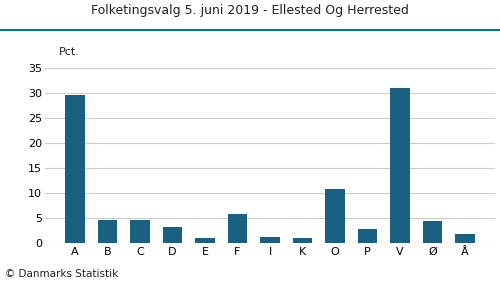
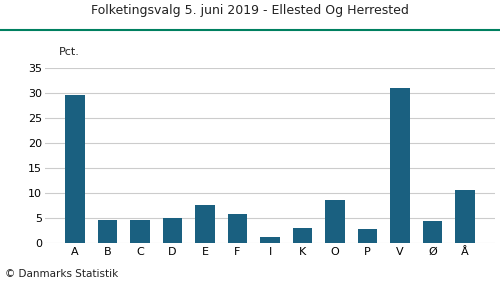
D: 3.2 -> 5.0
E: 1.0 -> 7.5
K: 1.0 -> 3.0
O: 10.8 -> 8.5
Å: 1.8 -> 10.5
